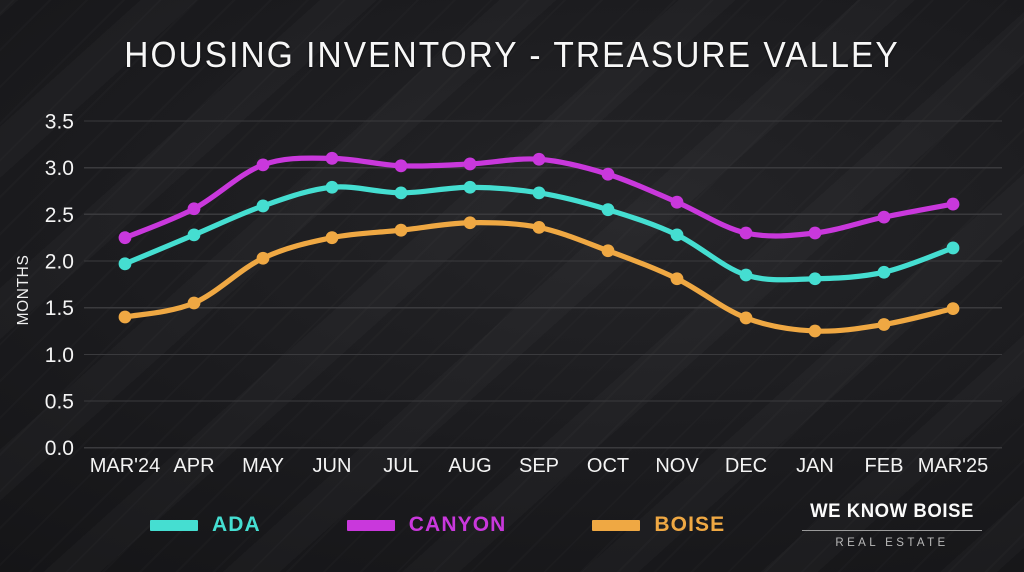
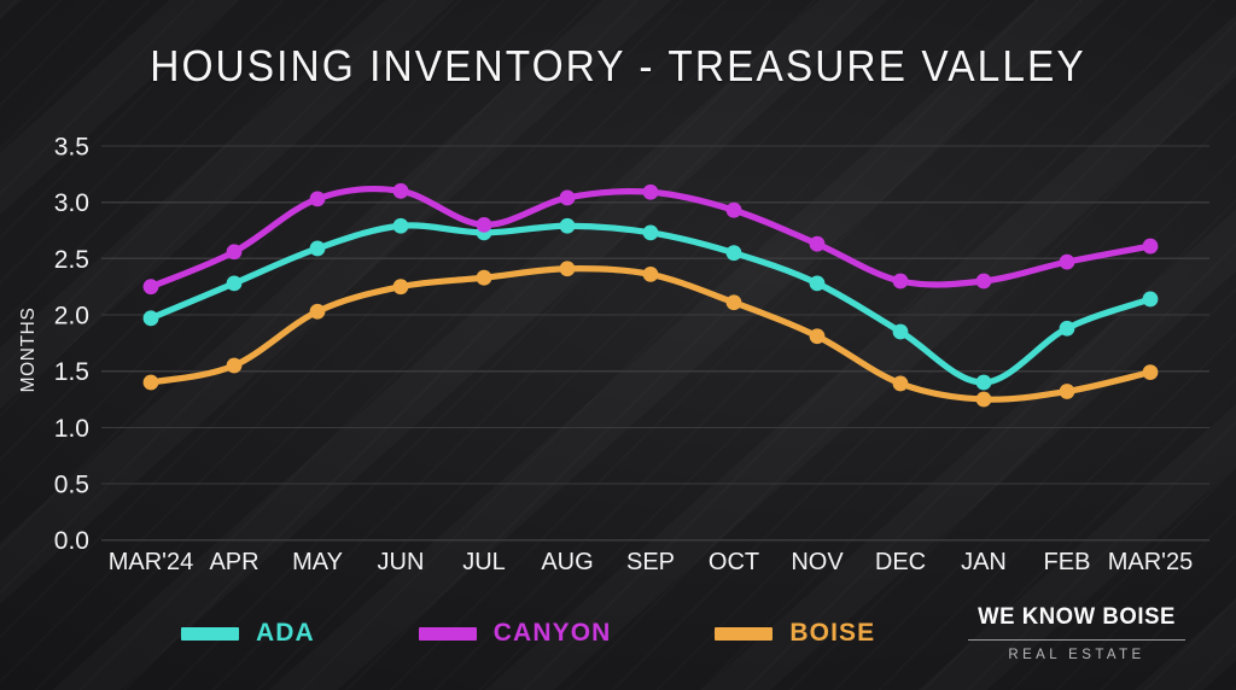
CANYON/JUL: 3.0 -> 2.8
ADA/JAN: 1.8 -> 1.4
